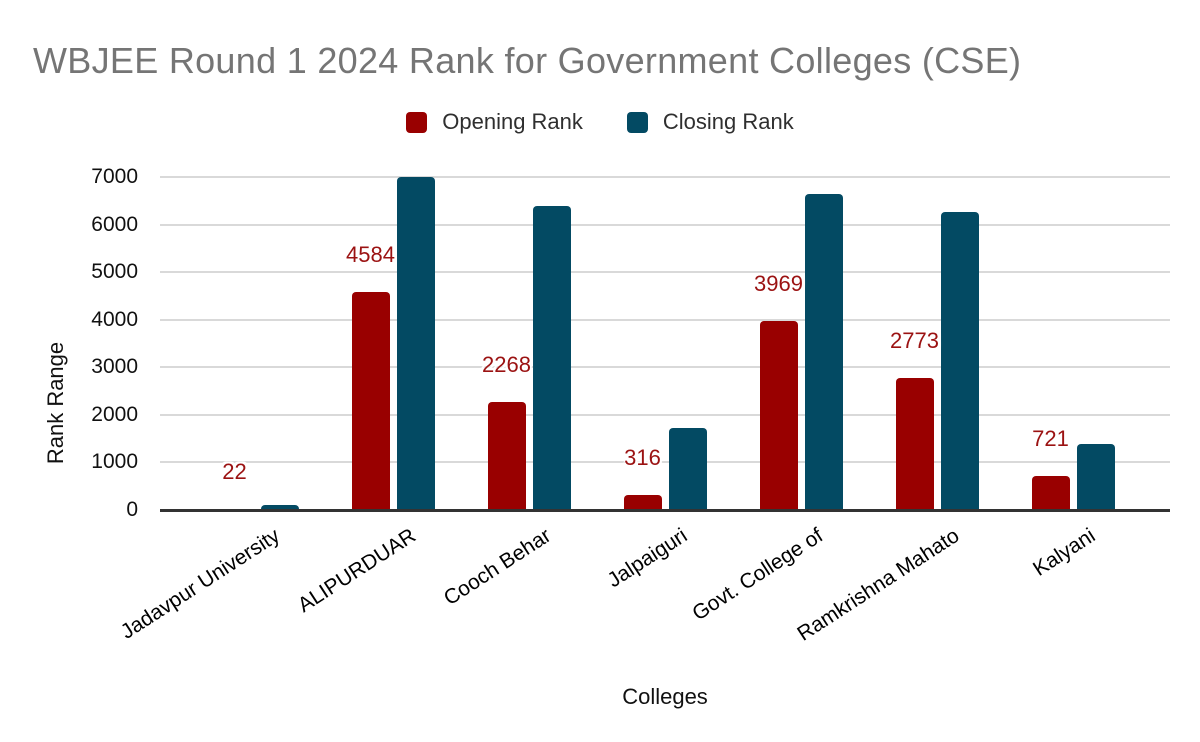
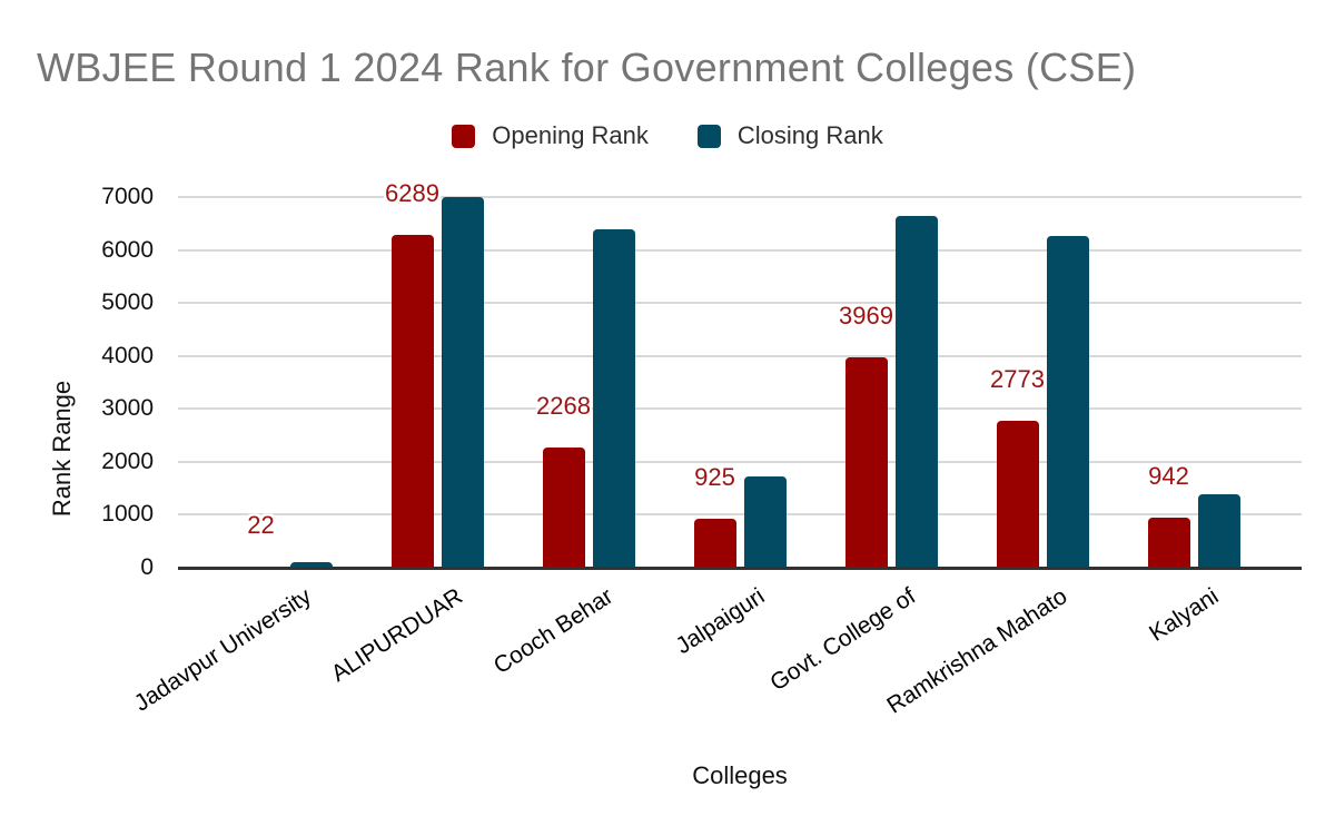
Opening Rank/ALIPURDUAR: 4584 -> 6289
Opening Rank/Jalpaiguri: 316 -> 925
Opening Rank/Kalyani: 721 -> 942
